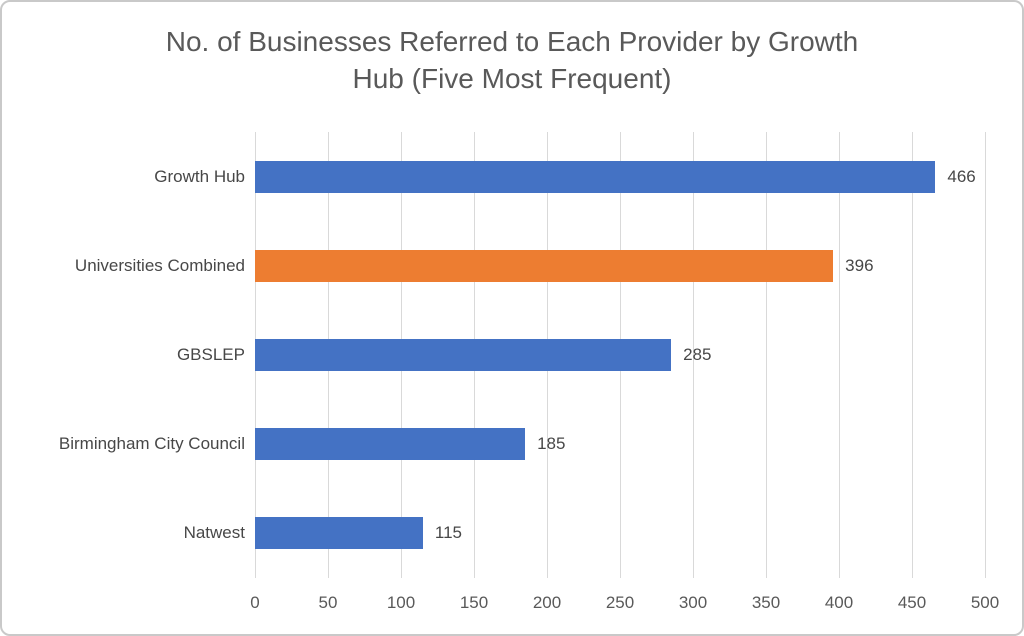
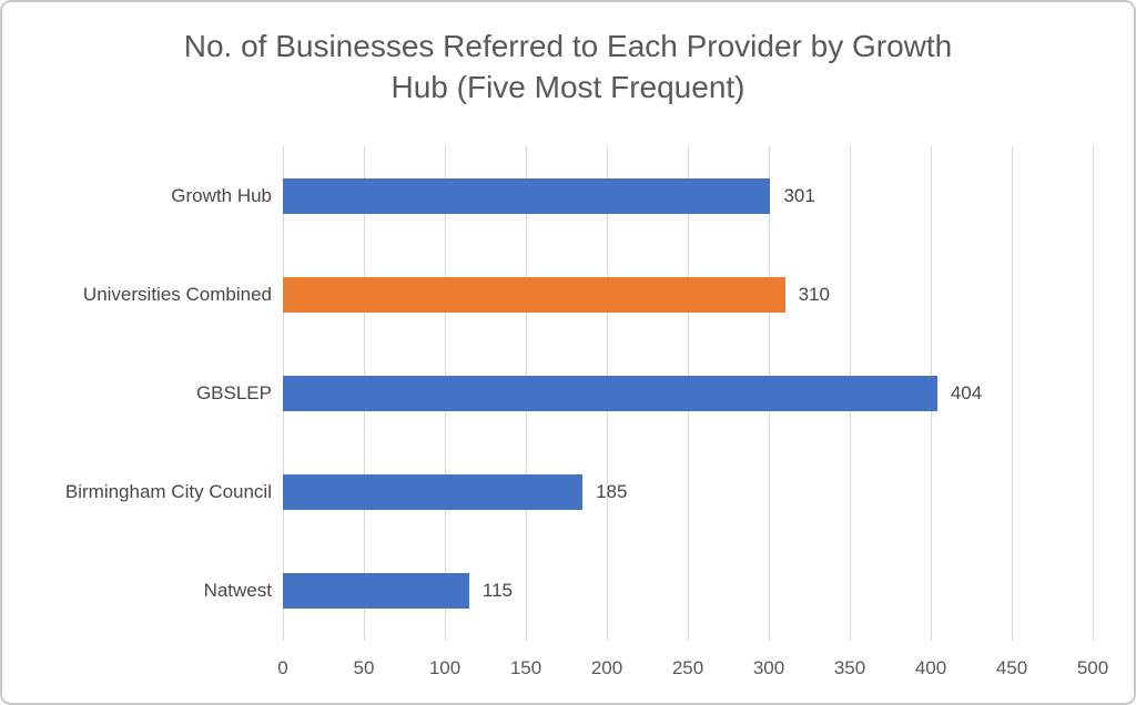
Growth Hub: 466 -> 301
Universities Combined: 396 -> 310
GBSLEP: 285 -> 404
